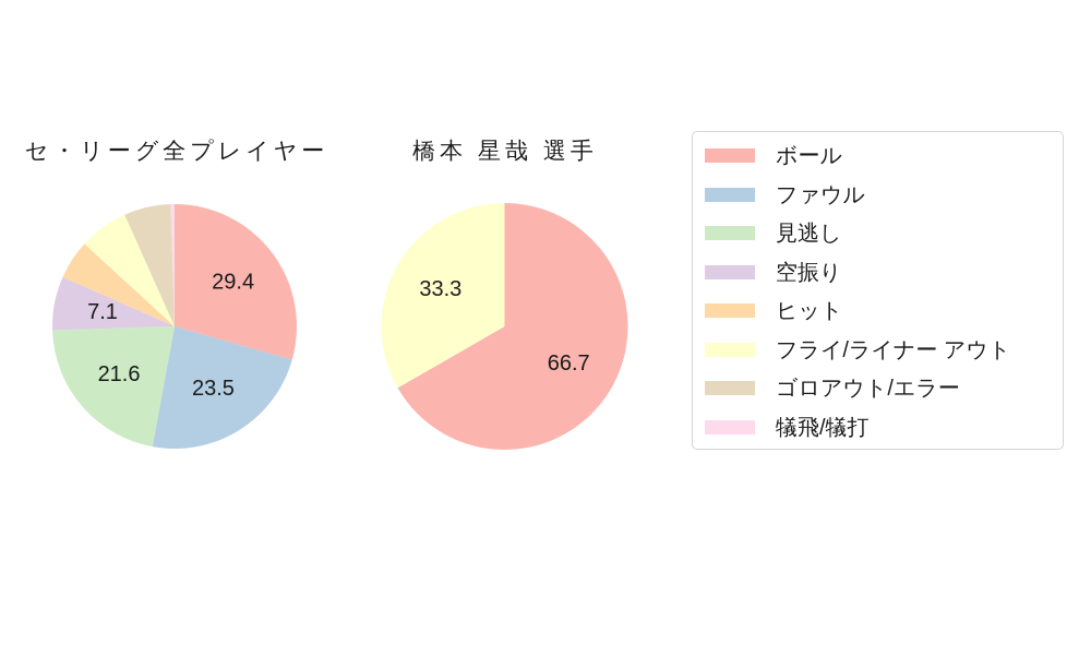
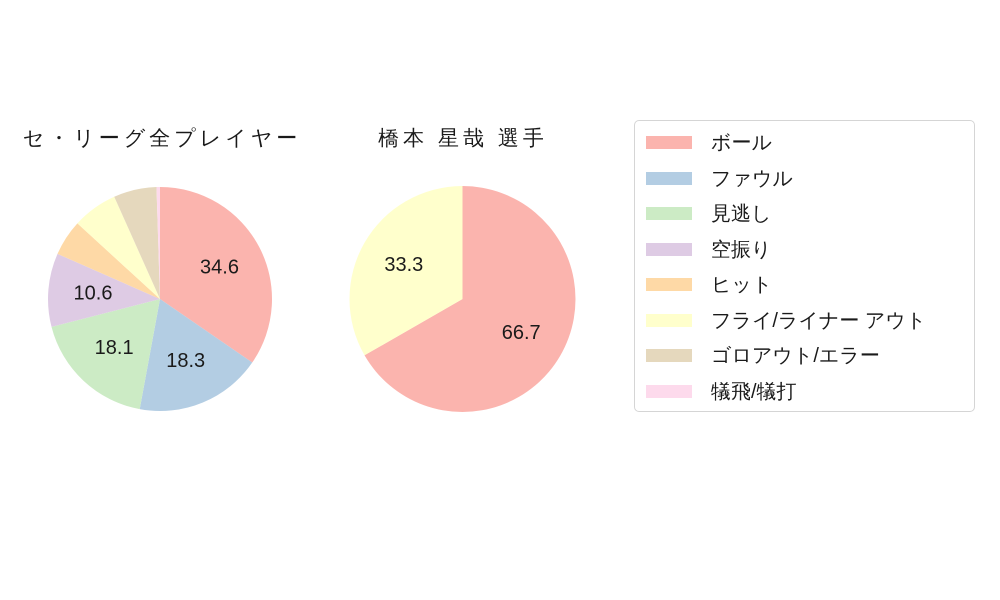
セ・リーグ全プレイヤー/ボール: 29.4 -> 34.6
セ・リーグ全プレイヤー/ファウル: 23.5 -> 18.3
セ・リーグ全プレイヤー/見逃し: 21.6 -> 18.1
セ・リーグ全プレイヤー/空振り: 7.1 -> 10.6
